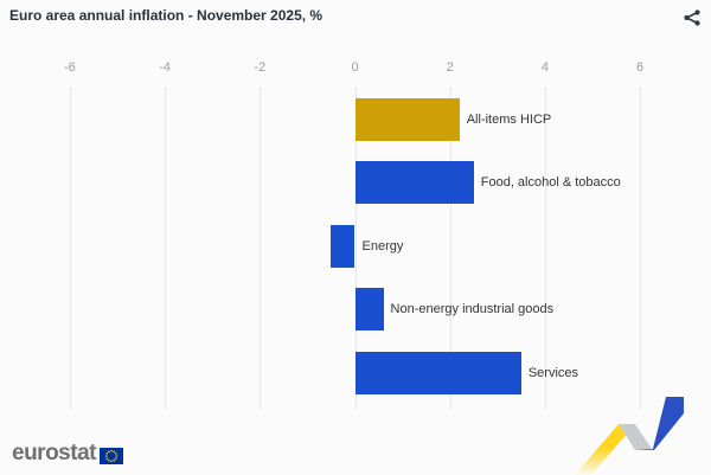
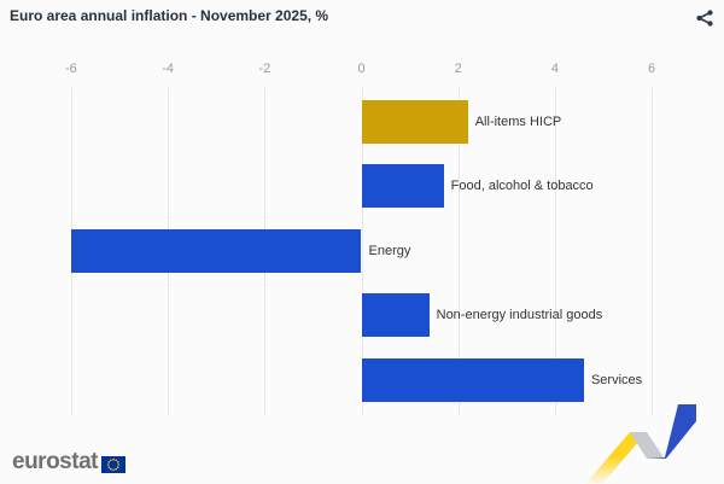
Food, alcohol & tobacco: 2.5 -> 1.7
Energy: -0.5 -> -6.0
Non-energy industrial goods: 0.6 -> 1.4
Services: 3.5 -> 4.6
